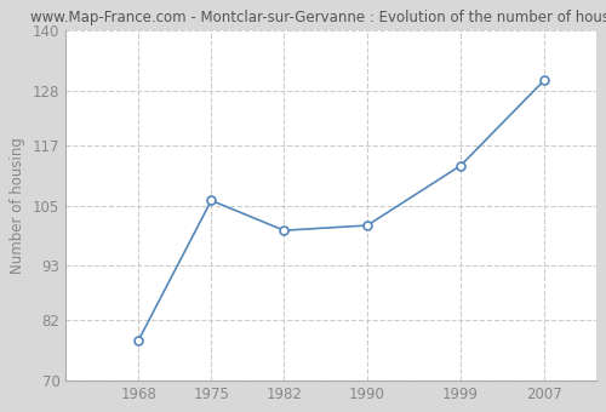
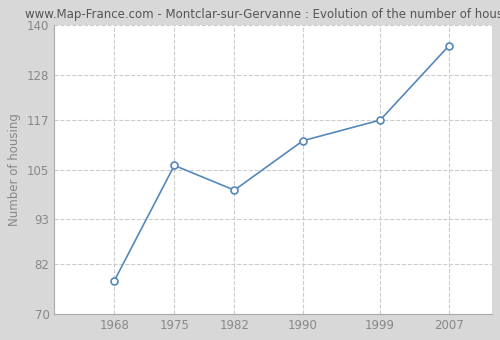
1990: 101 -> 112
1999: 113 -> 117
2007: 130 -> 135
